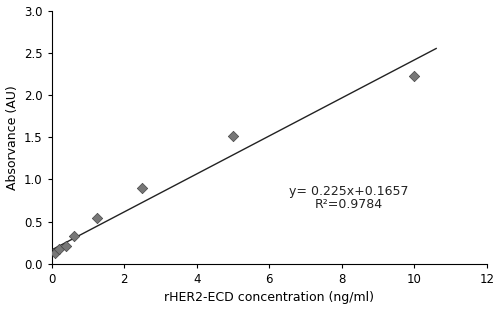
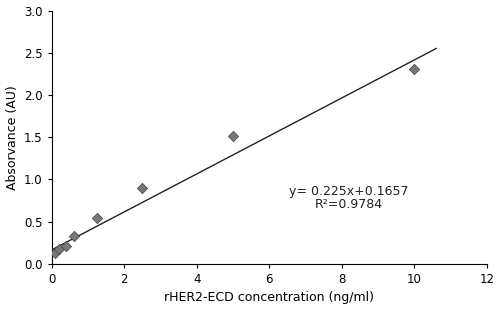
10: 2.22 -> 2.31
